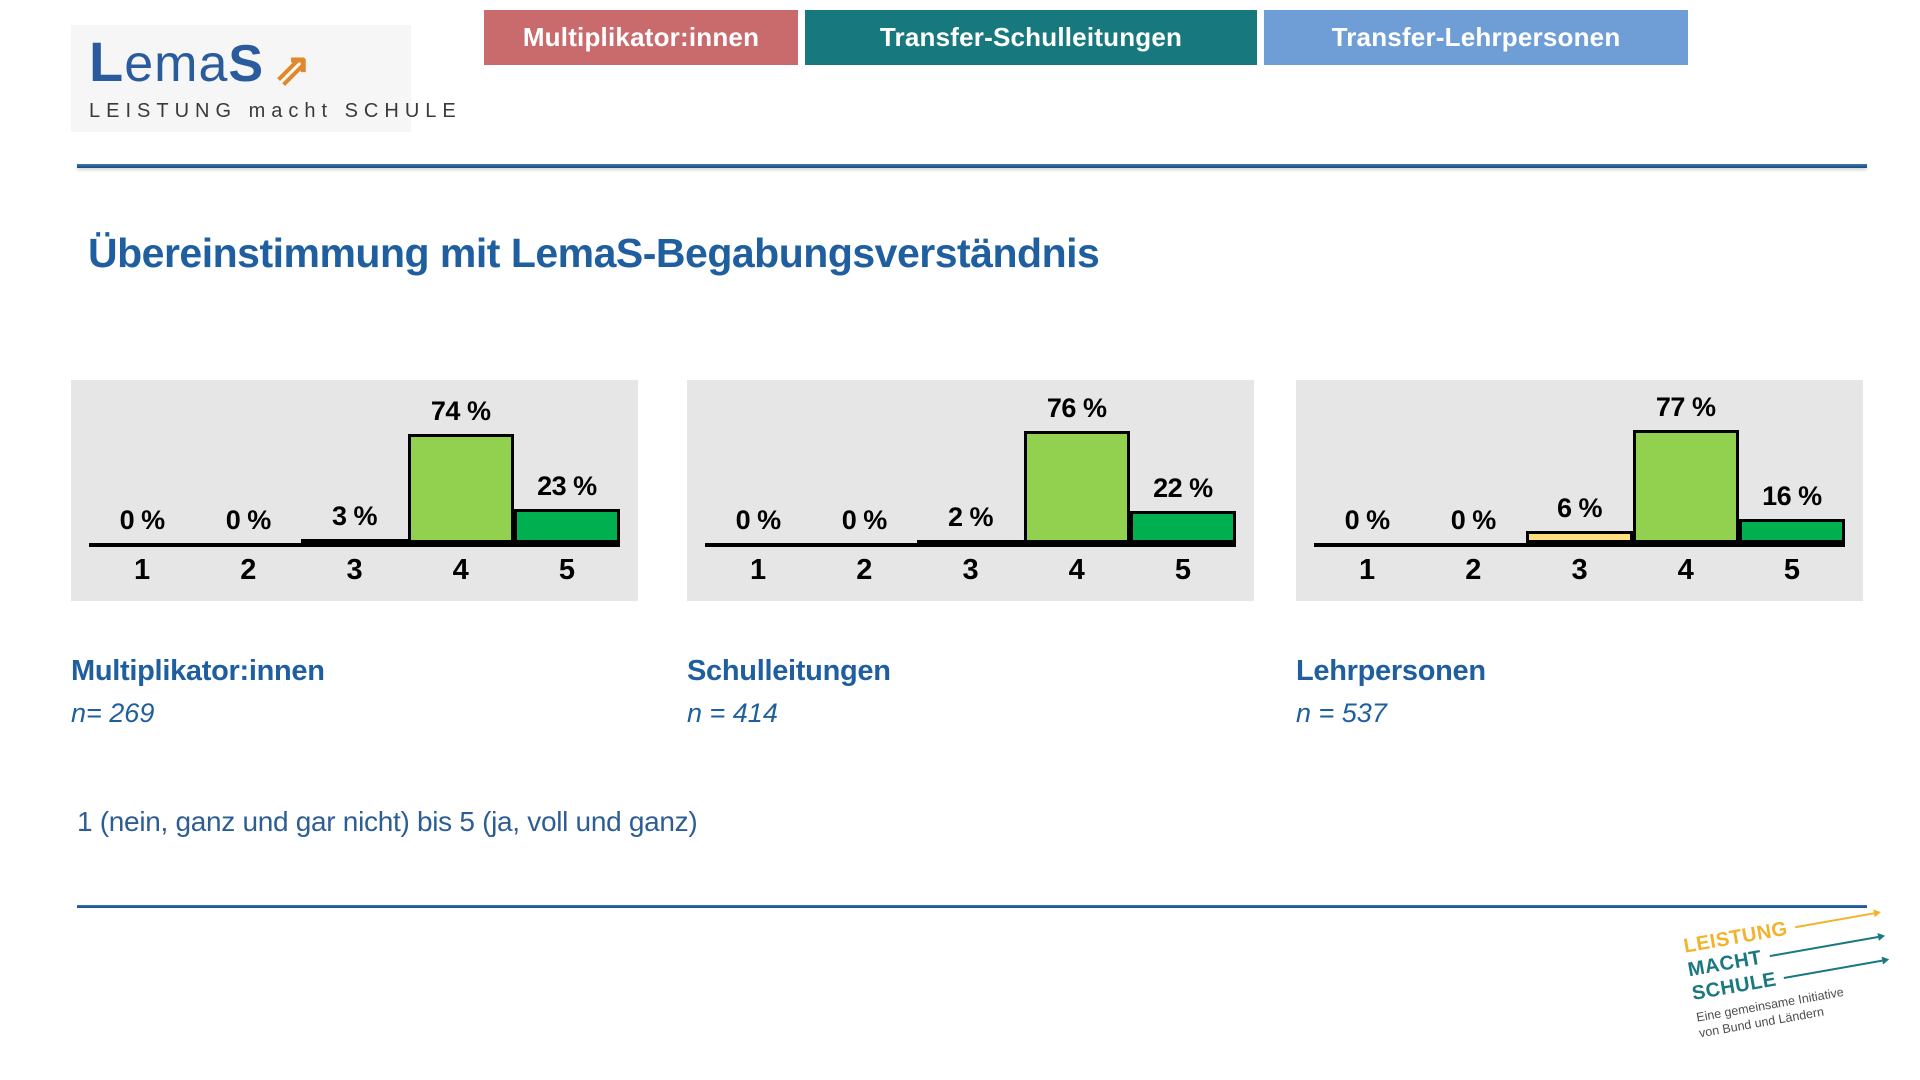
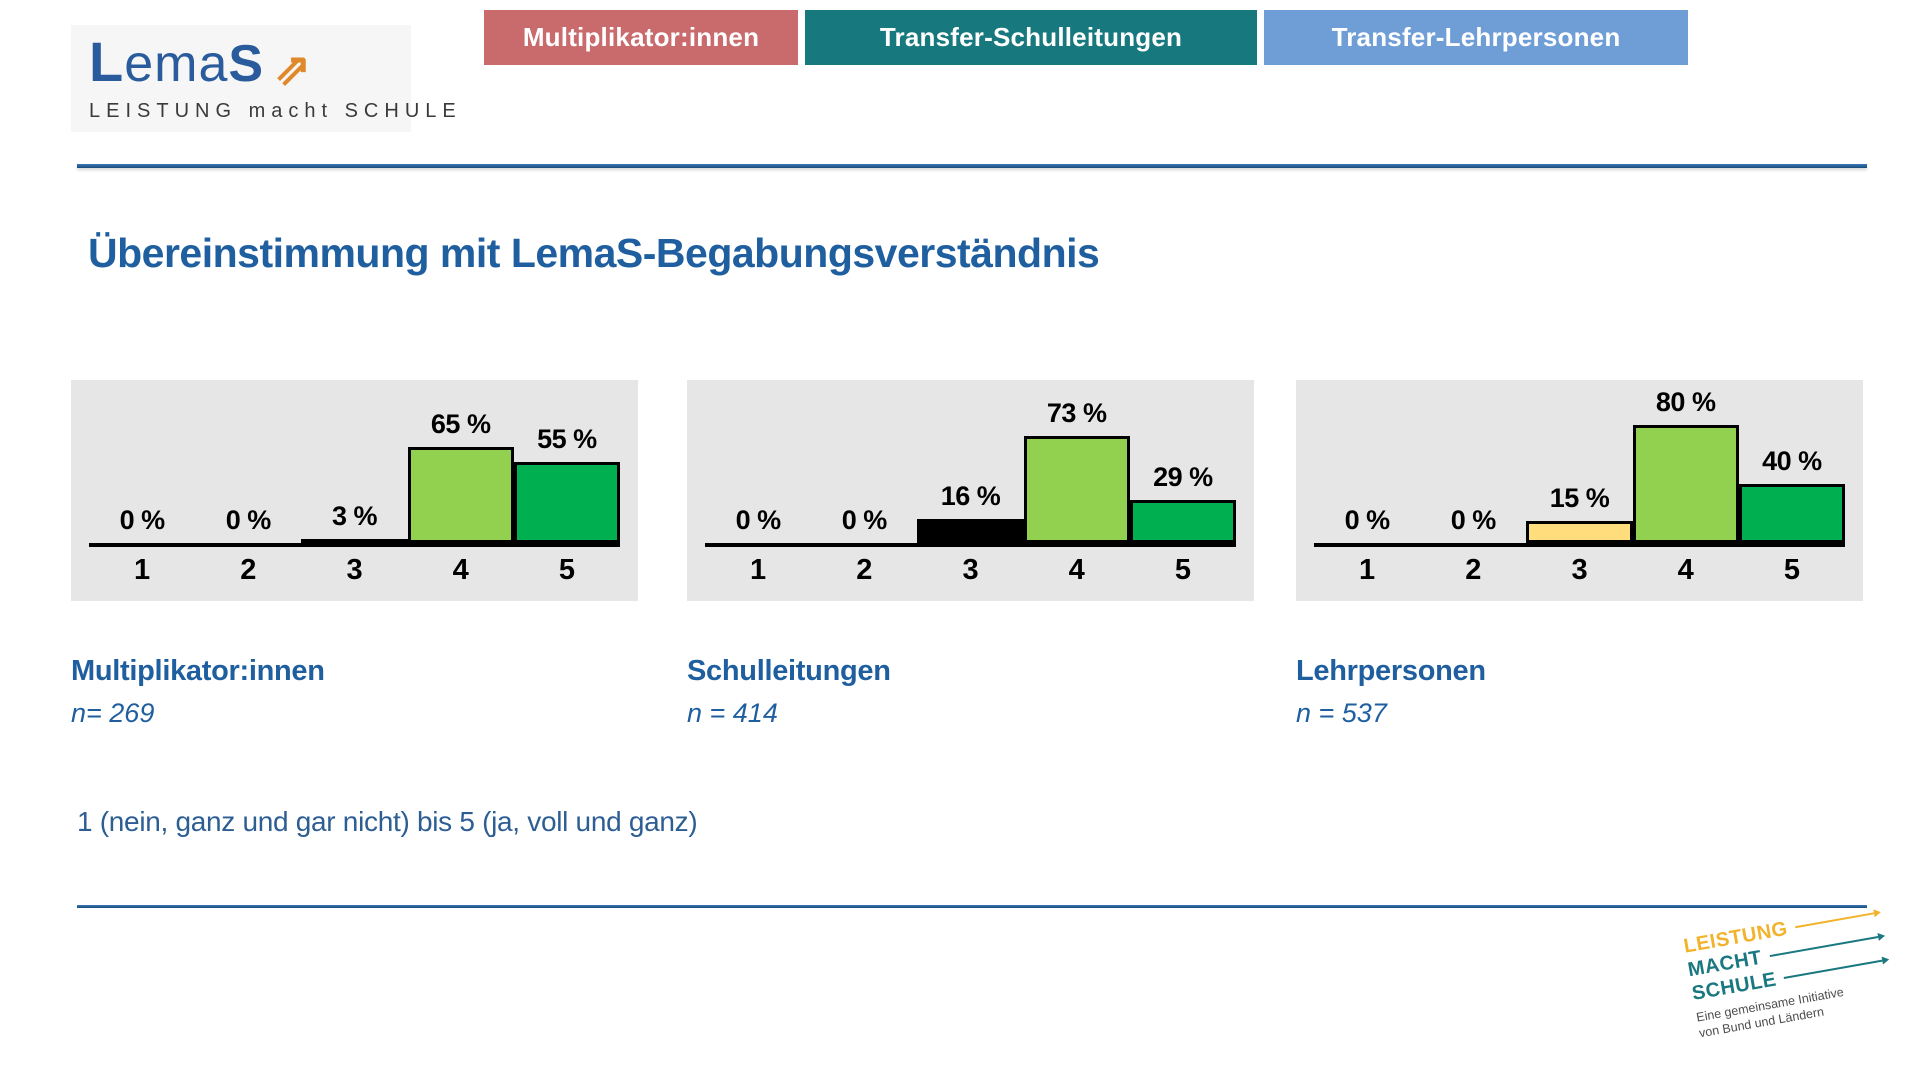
Multiplikator:innen/4: 74 -> 65
Multiplikator:innen/5: 23 -> 55
Schulleitungen/3: 2 -> 16
Schulleitungen/4: 76 -> 73
Schulleitungen/5: 22 -> 29
Lehrpersonen/3: 6 -> 15
Lehrpersonen/4: 77 -> 80
Lehrpersonen/5: 16 -> 40
